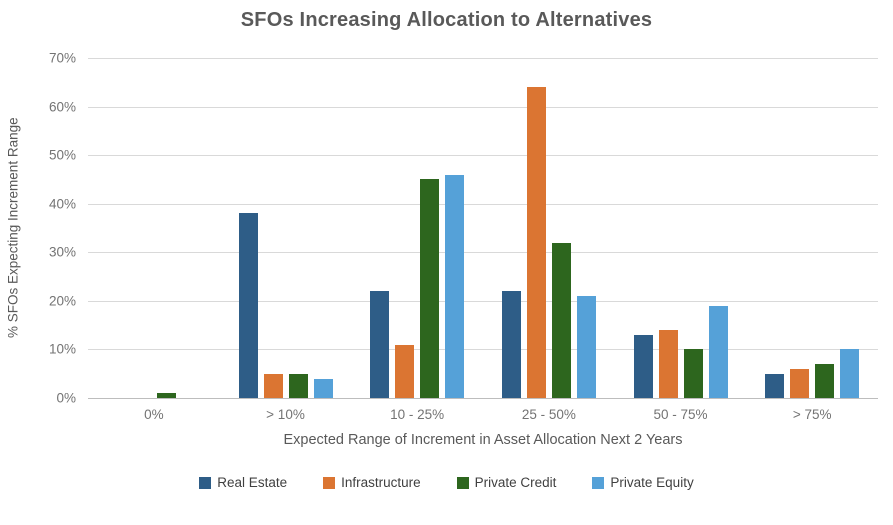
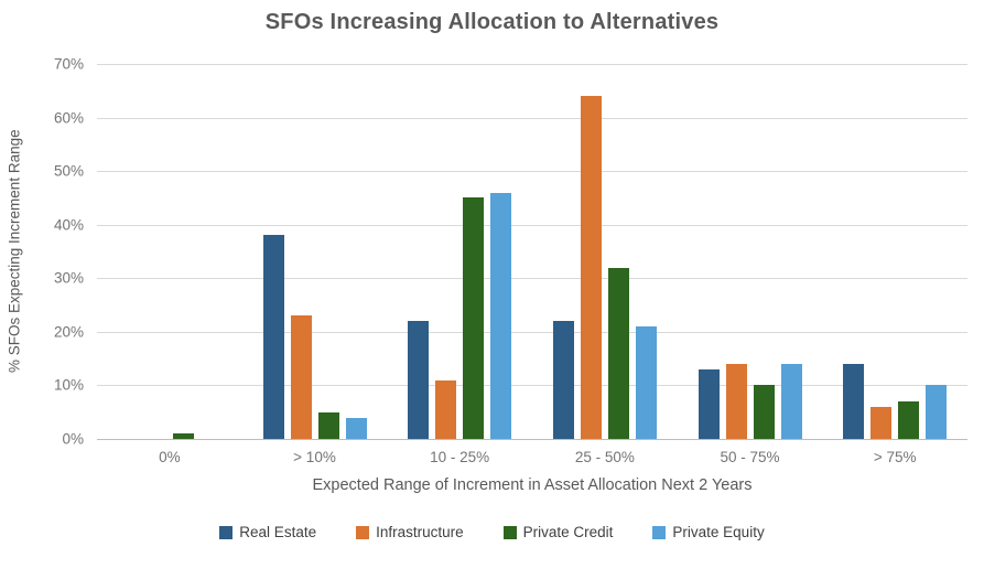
Infrastructure/> 10%: 5% -> 23%
Private Equity/50 - 75%: 19% -> 14%
Real Estate/> 75%: 5% -> 14%
